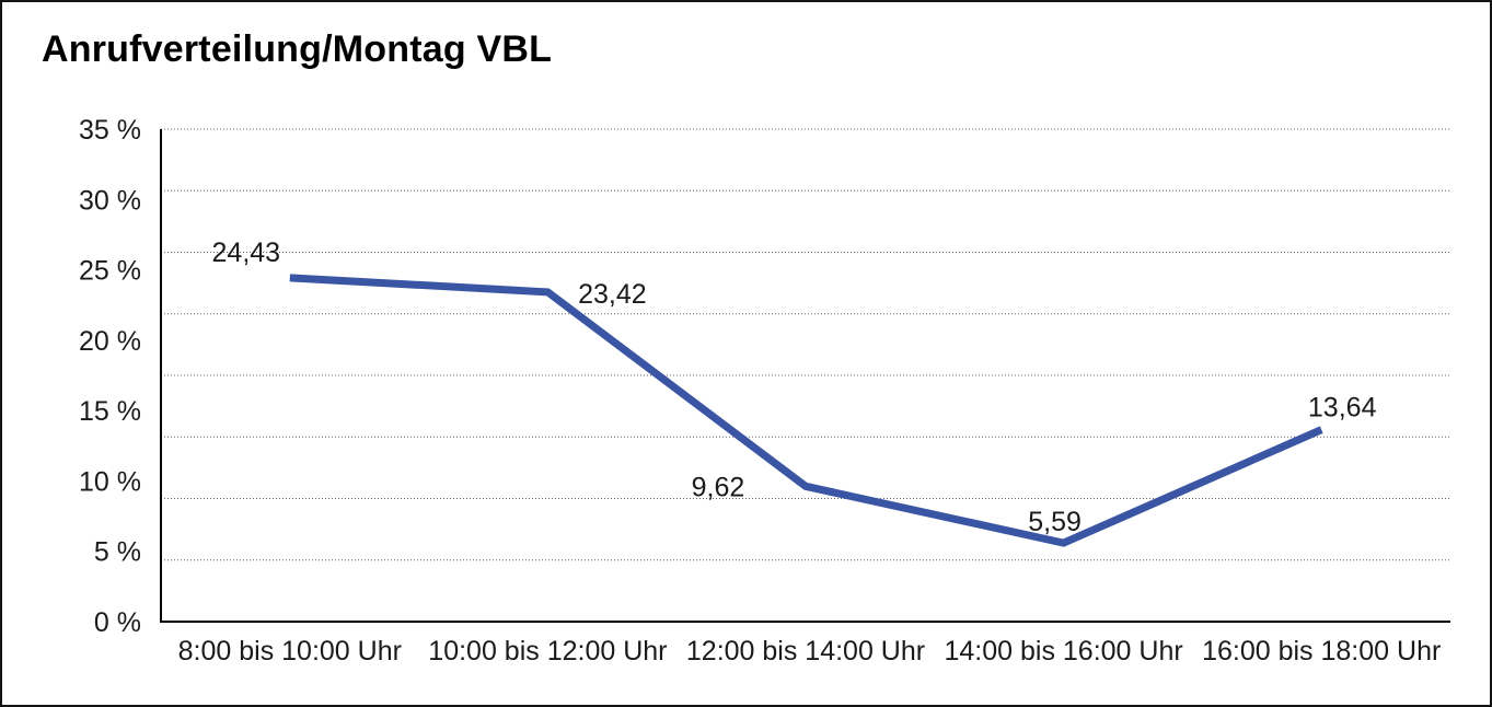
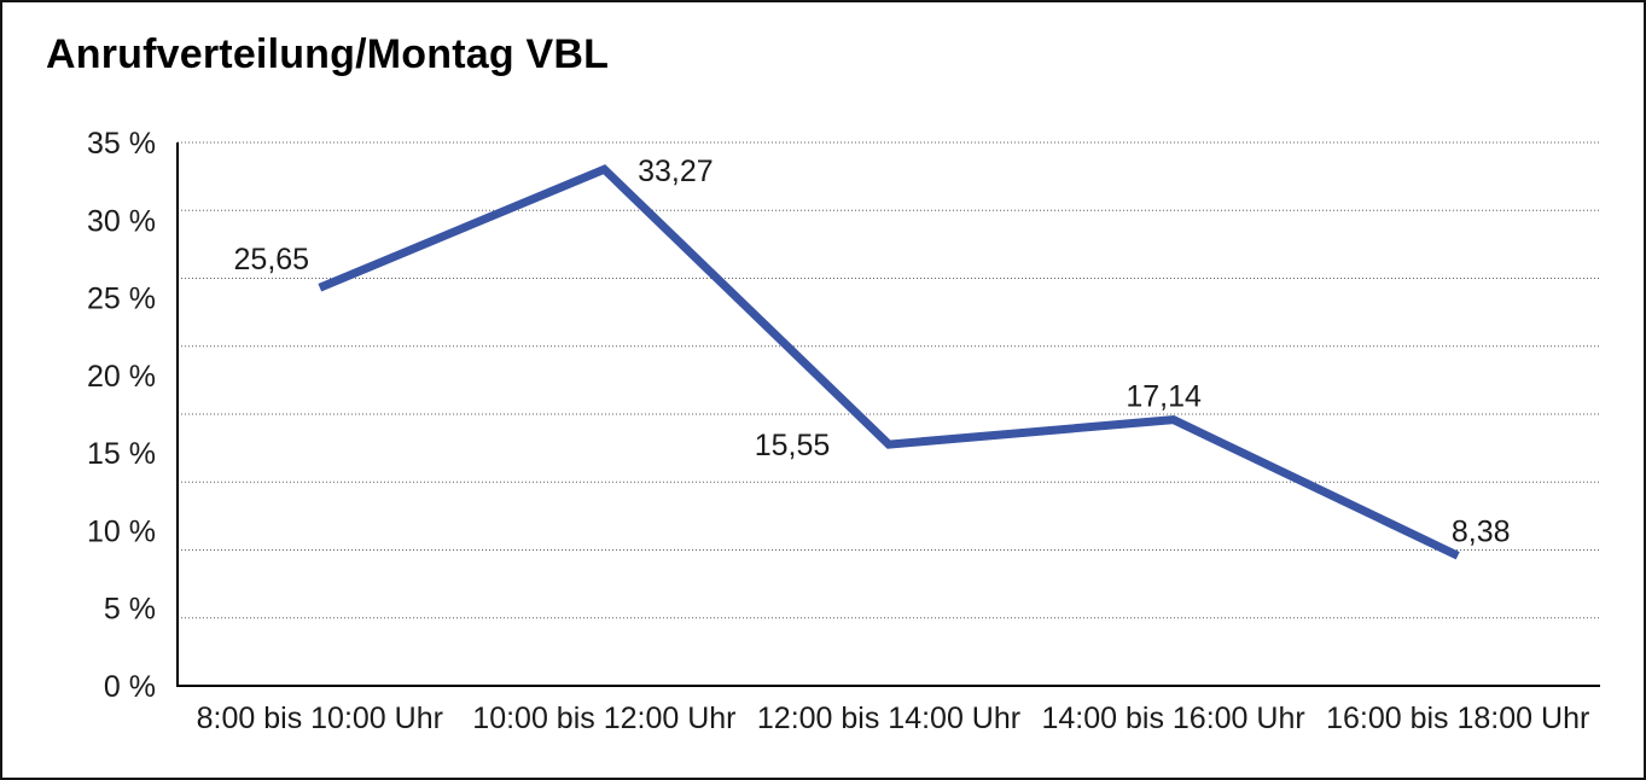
8:00 bis 10:00 Uhr: 24,43 -> 25,65
10:00 bis 12:00 Uhr: 23,42 -> 33,27
12:00 bis 14:00 Uhr: 9,62 -> 15,55
14:00 bis 16:00 Uhr: 5,59 -> 17,14
16:00 bis 18:00 Uhr: 13,64 -> 8,38
